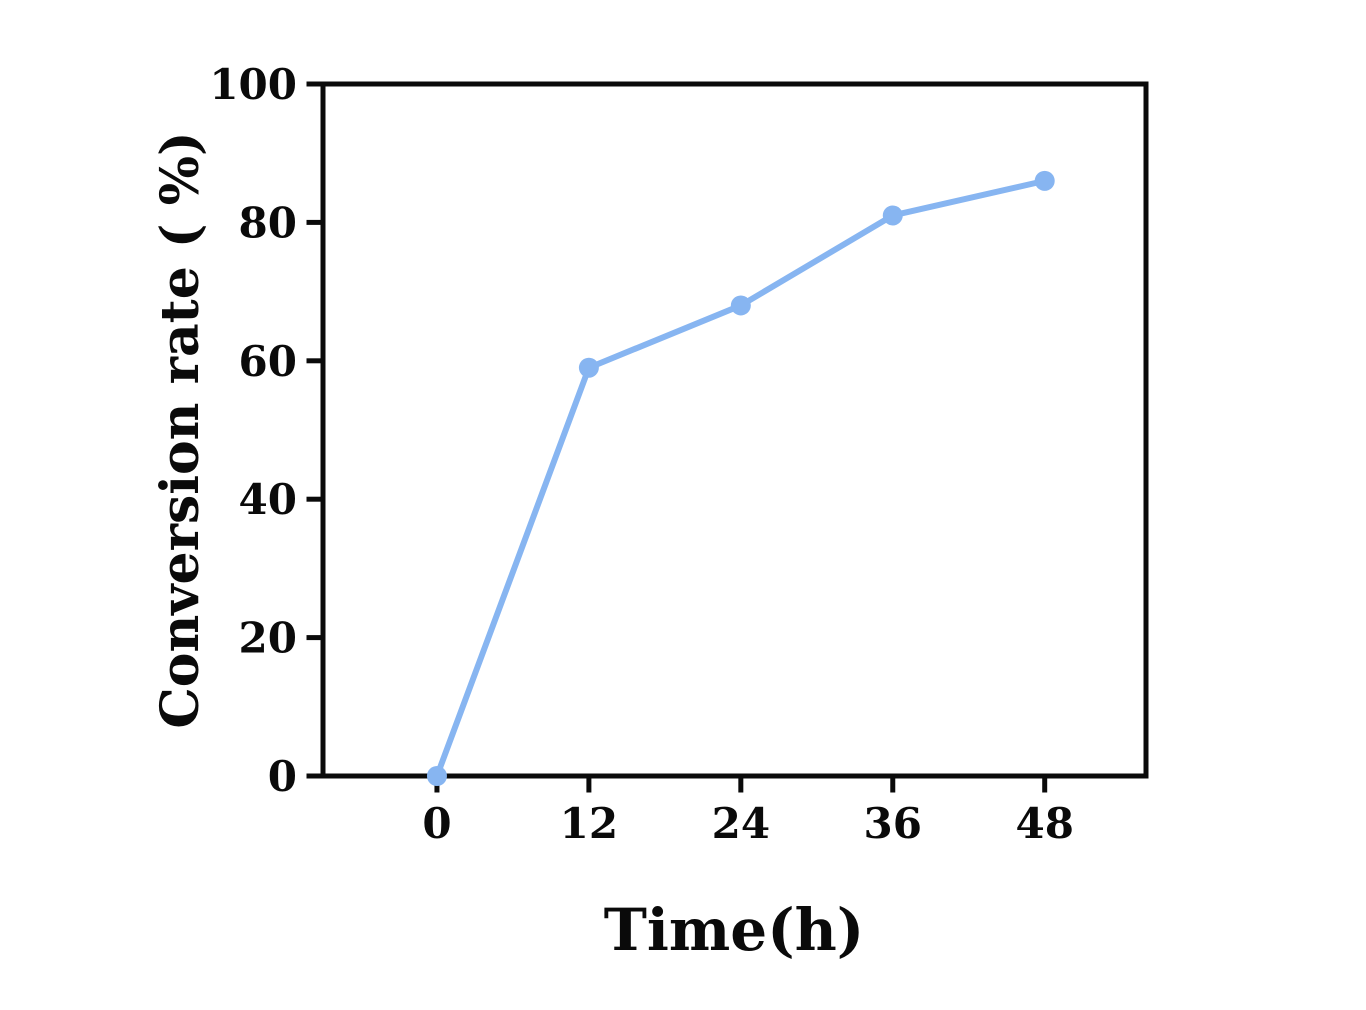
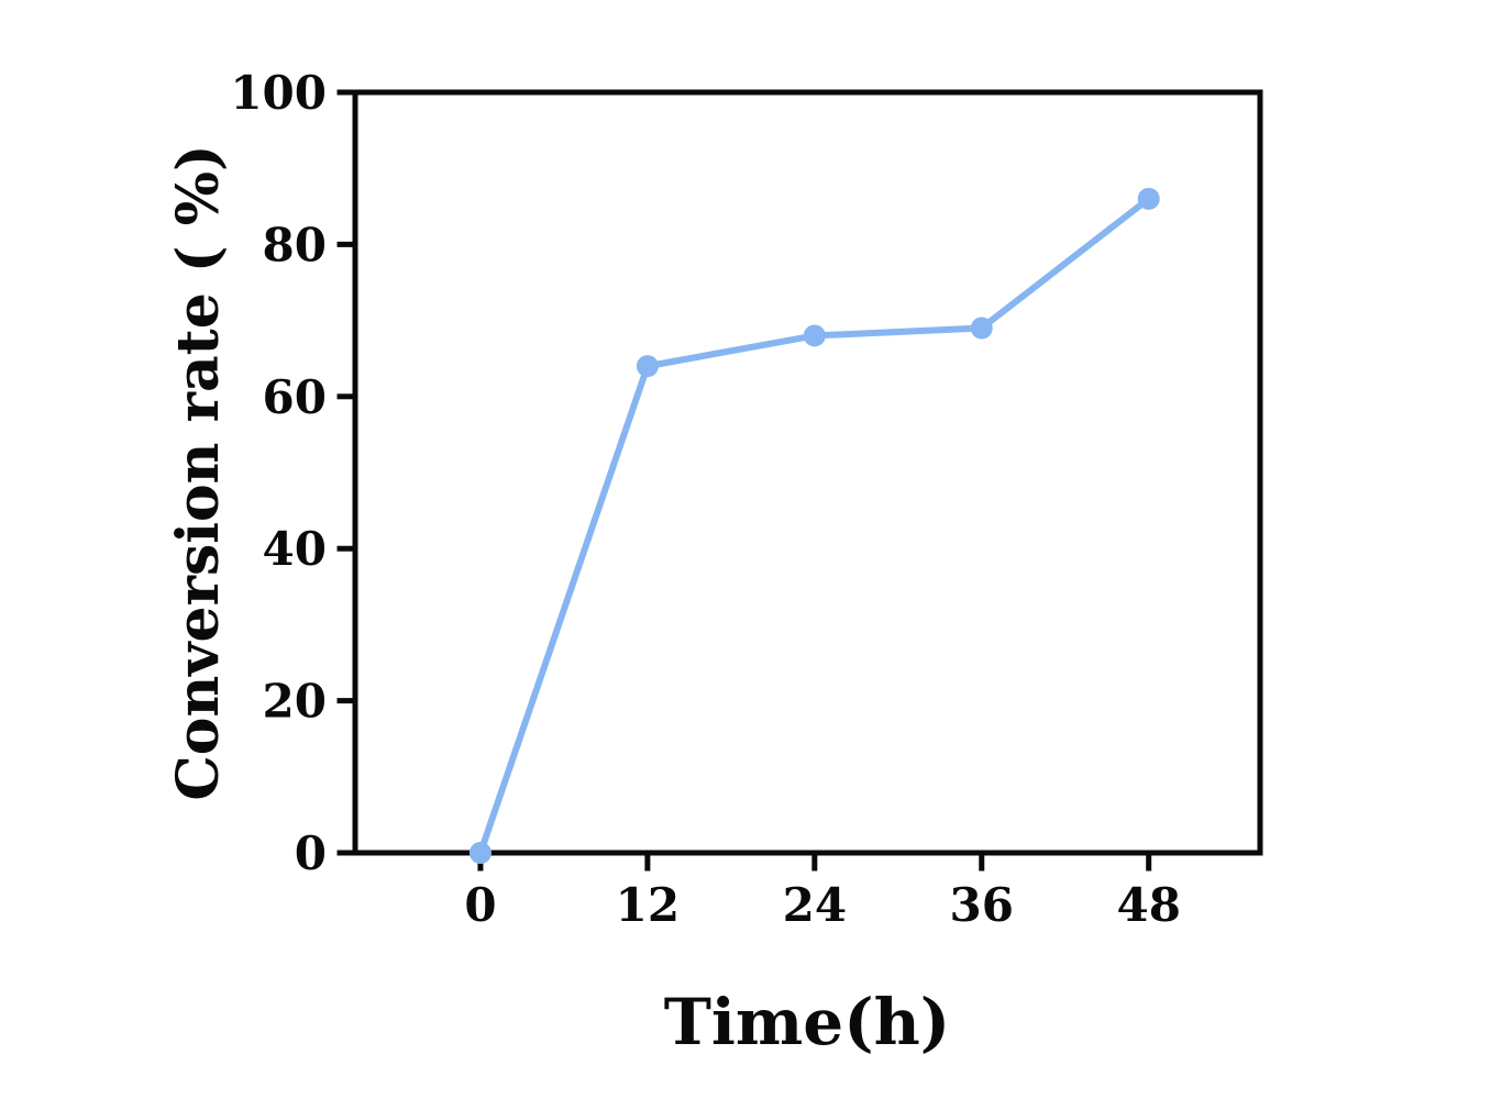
12: 59 -> 64
36: 81 -> 69
